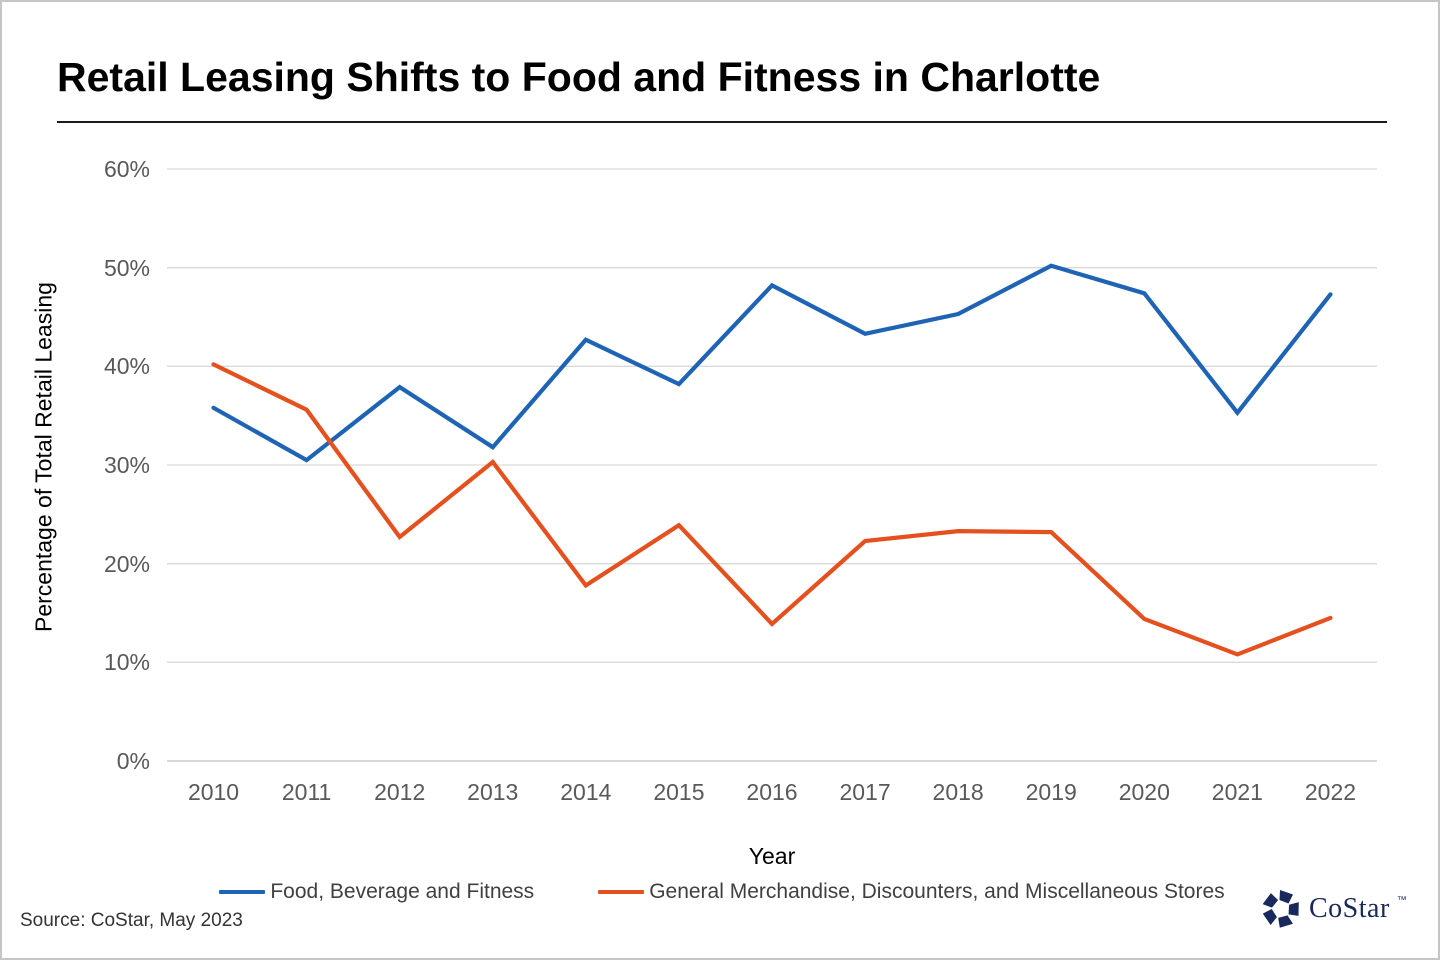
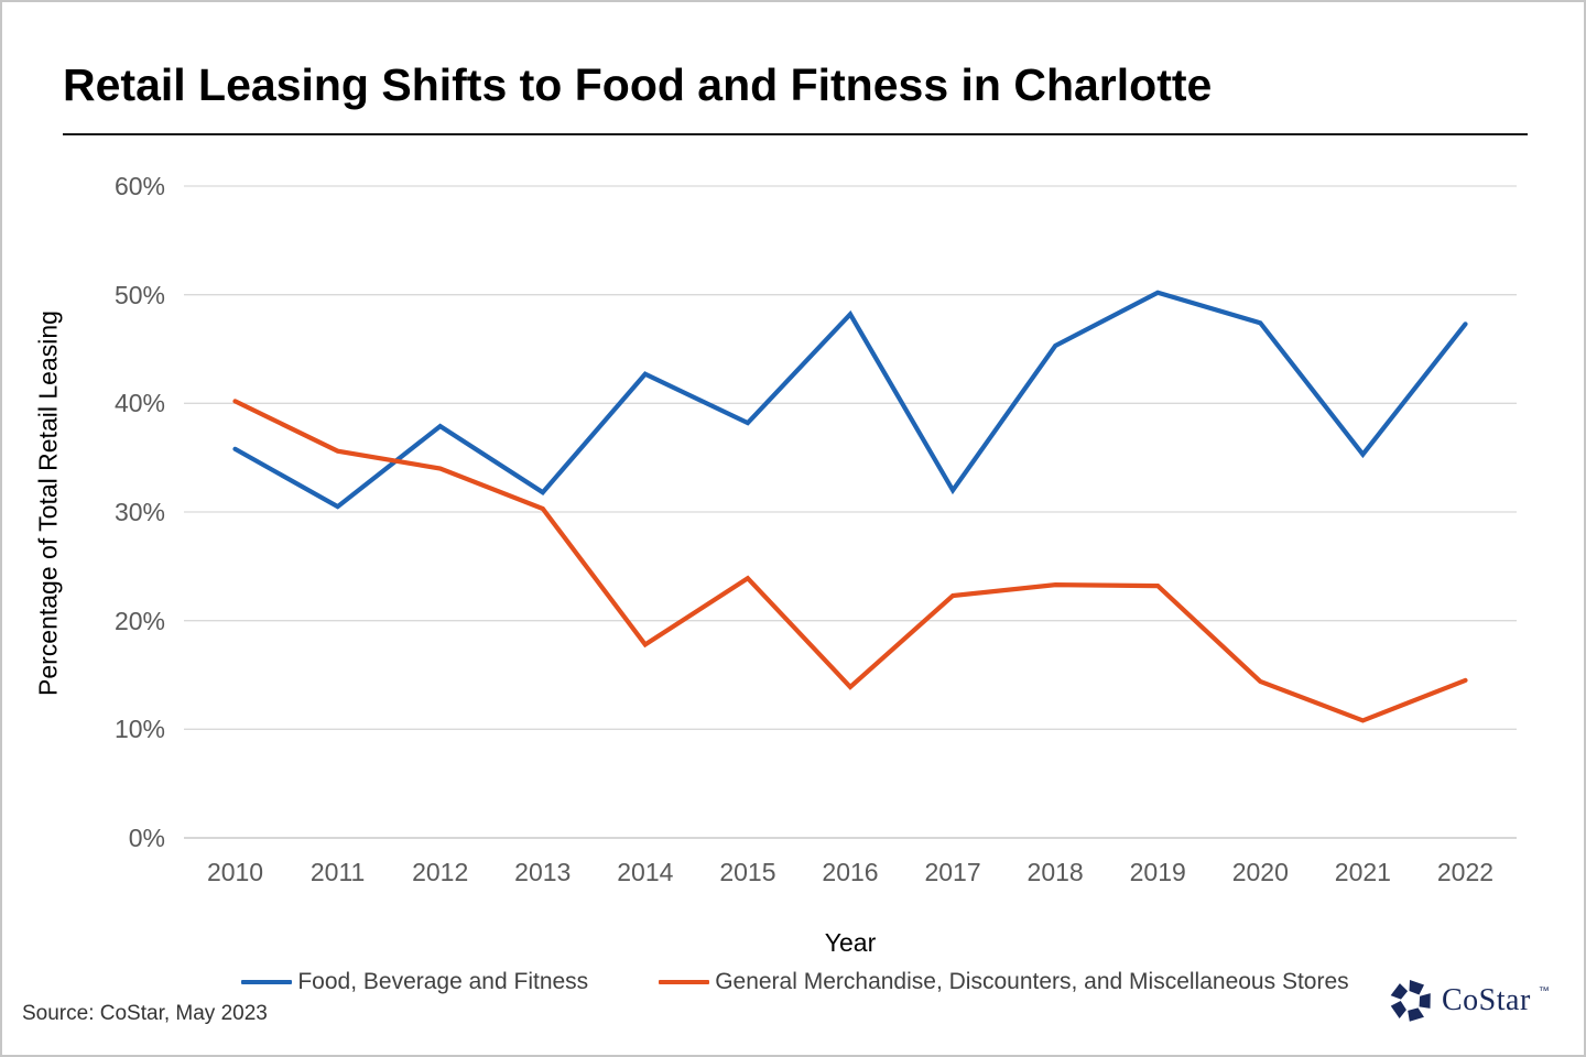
General Merchandise, Discounters, and Miscellaneous Stores/2012: 23% -> 34%
Food, Beverage and Fitness/2017: 43% -> 32%
